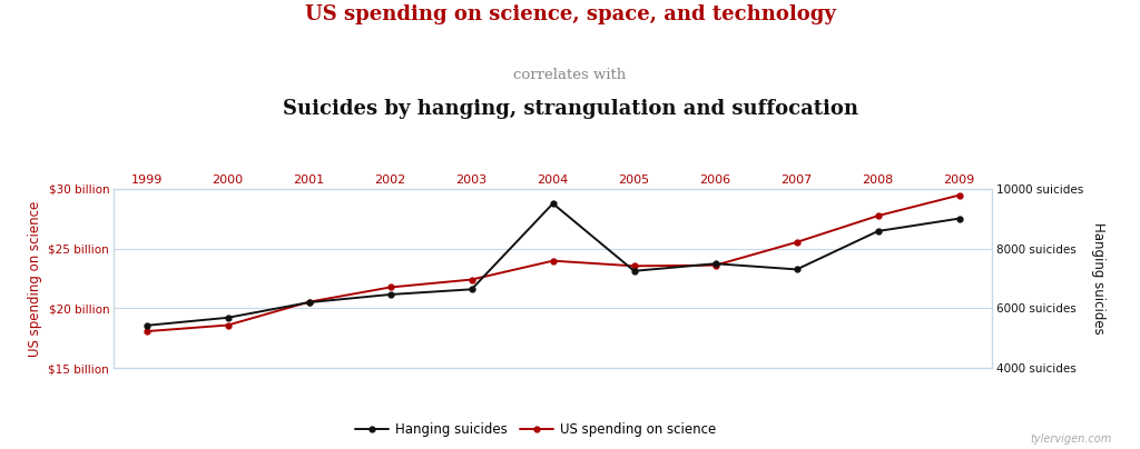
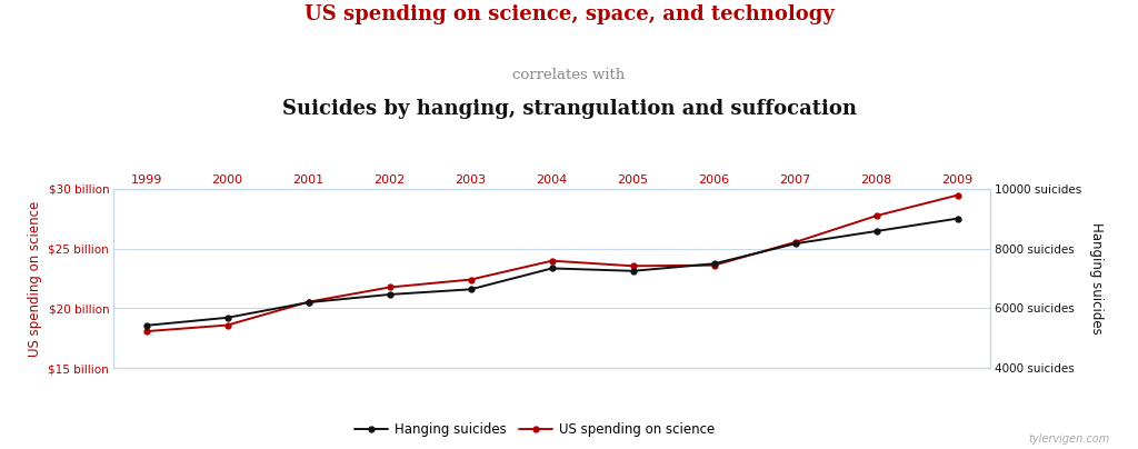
Hanging suicides/2004: 9500 suicides -> 7340 suicides
Hanging suicides/2007: 7300 suicides -> 8160 suicides
